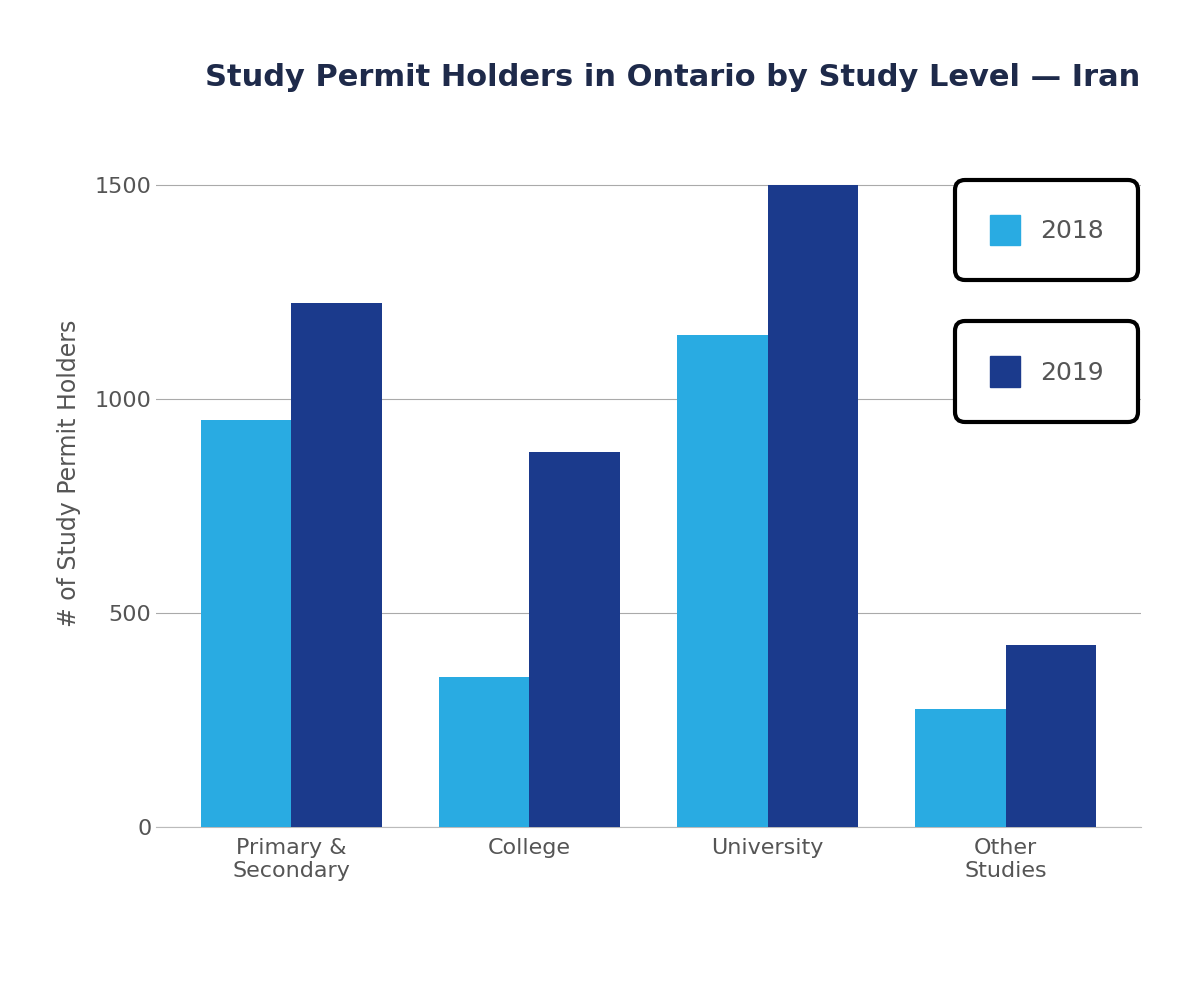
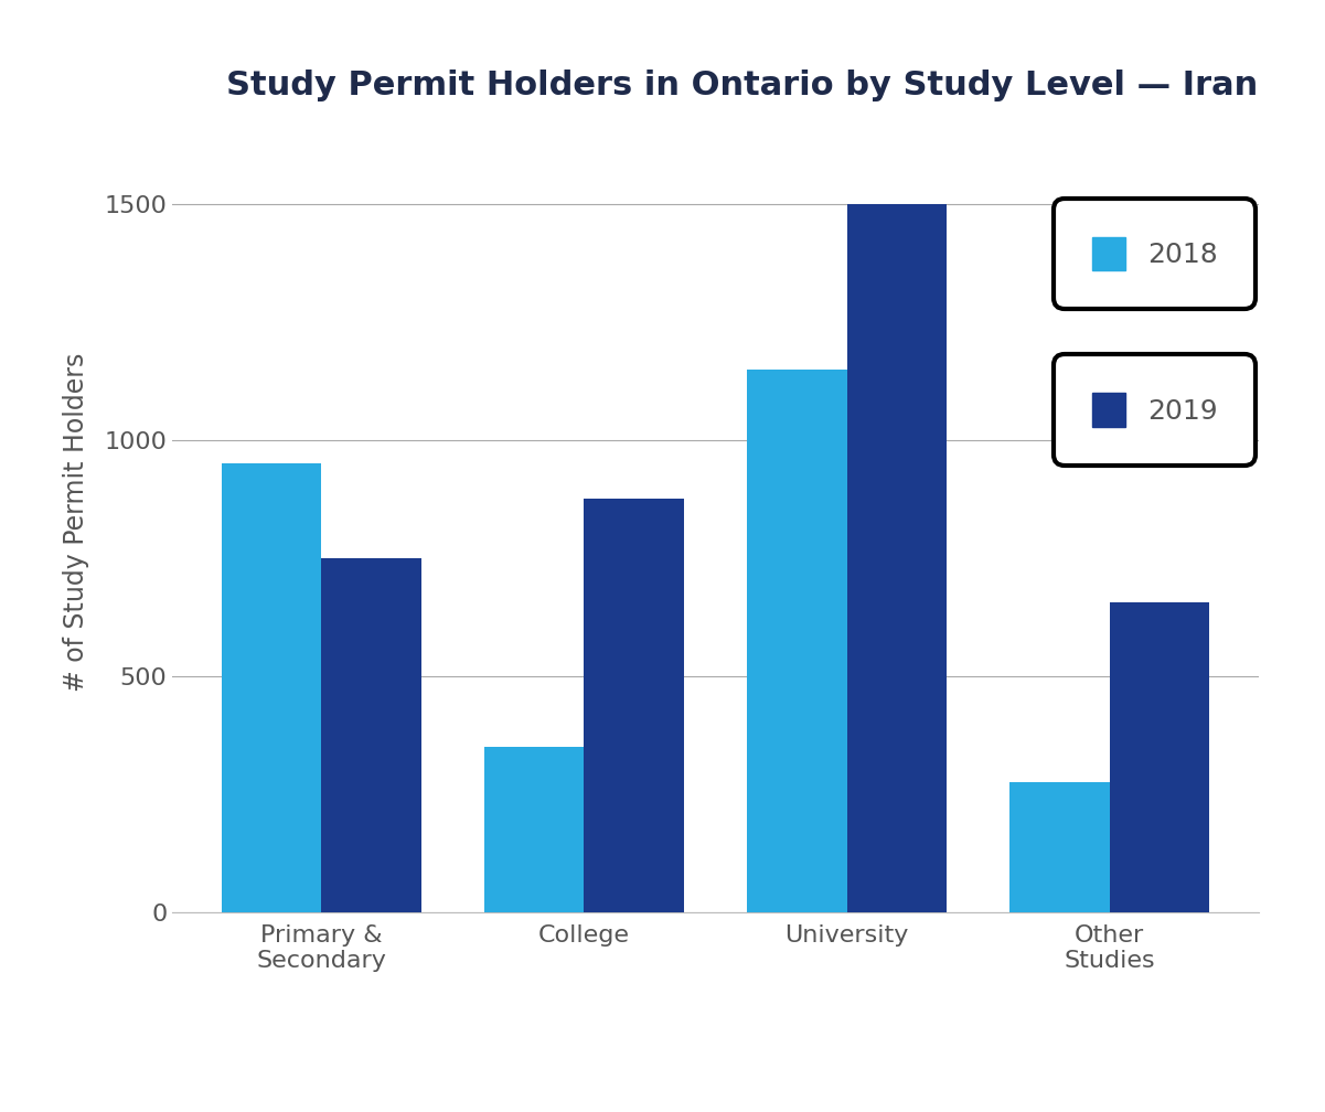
2019/Primary & Secondary: 1225 -> 750
2019/Other Studies: 425 -> 655
